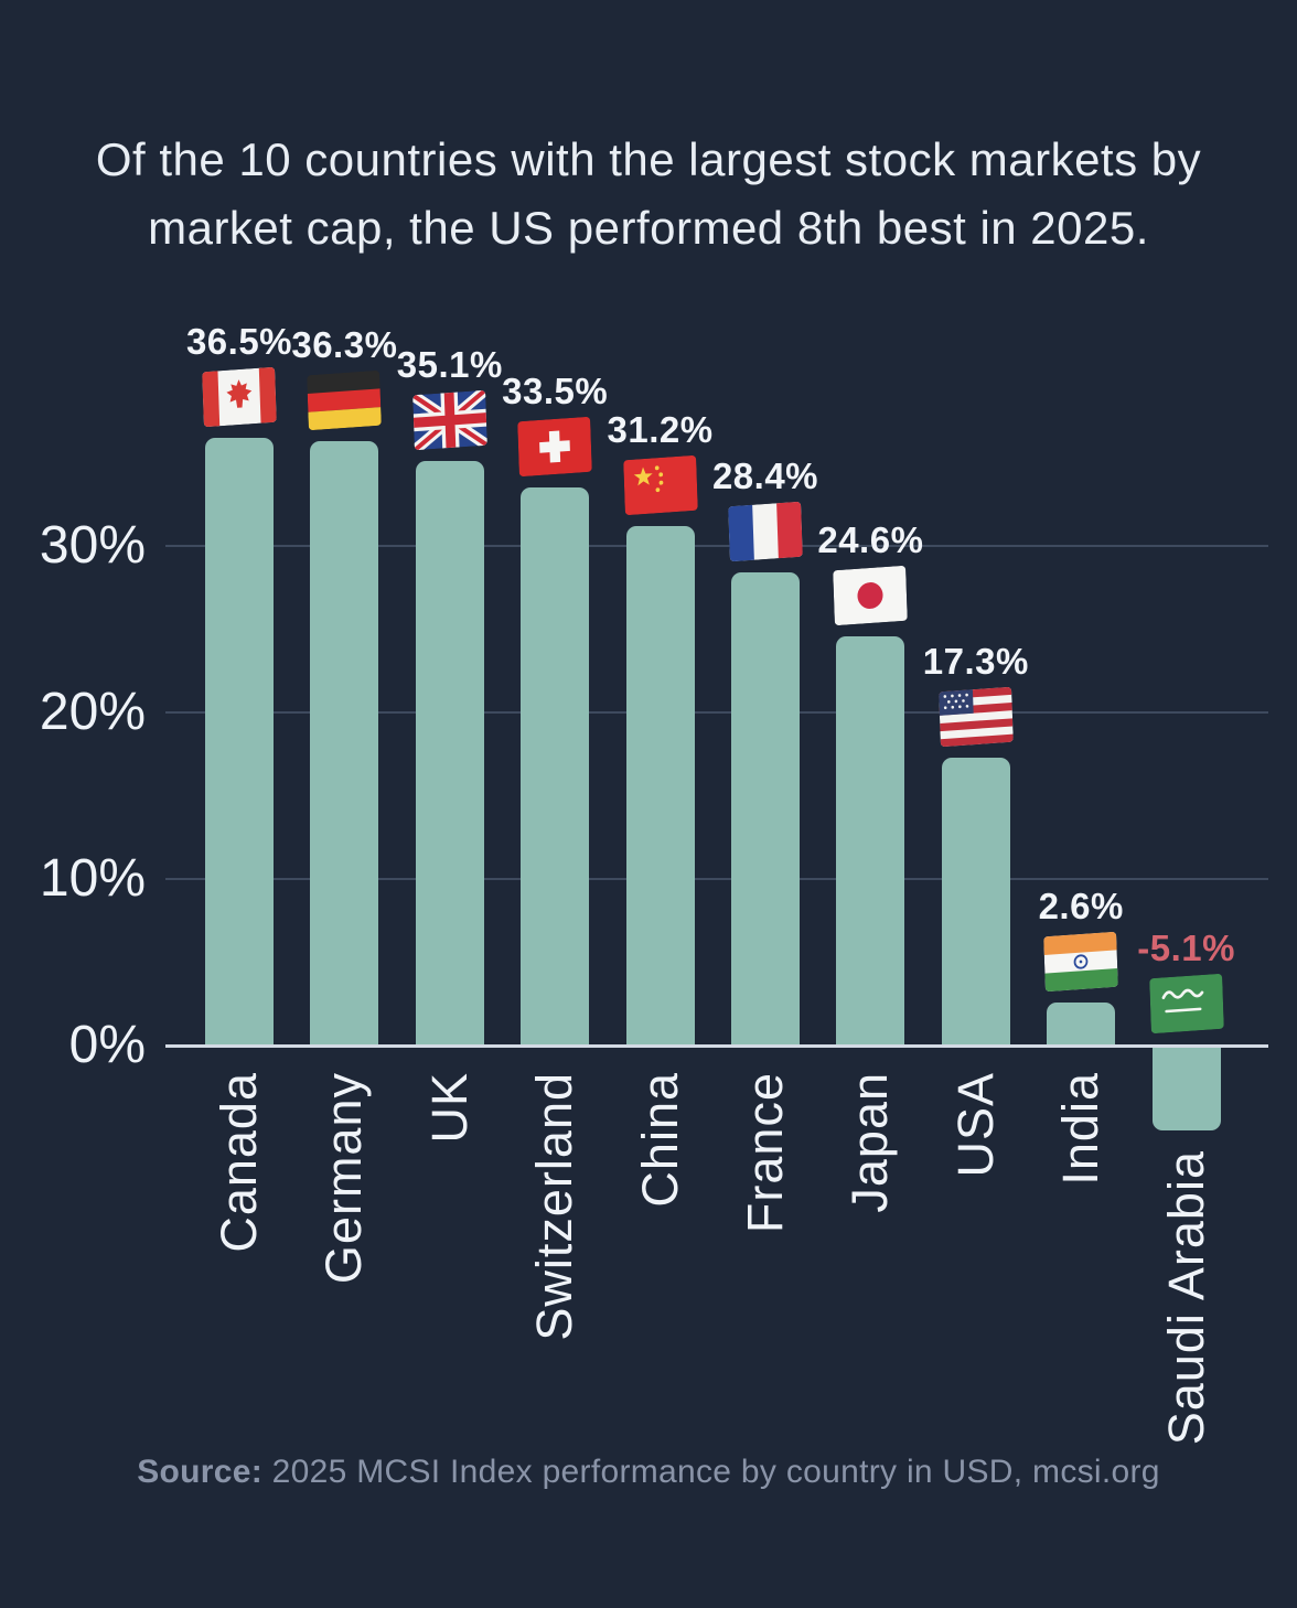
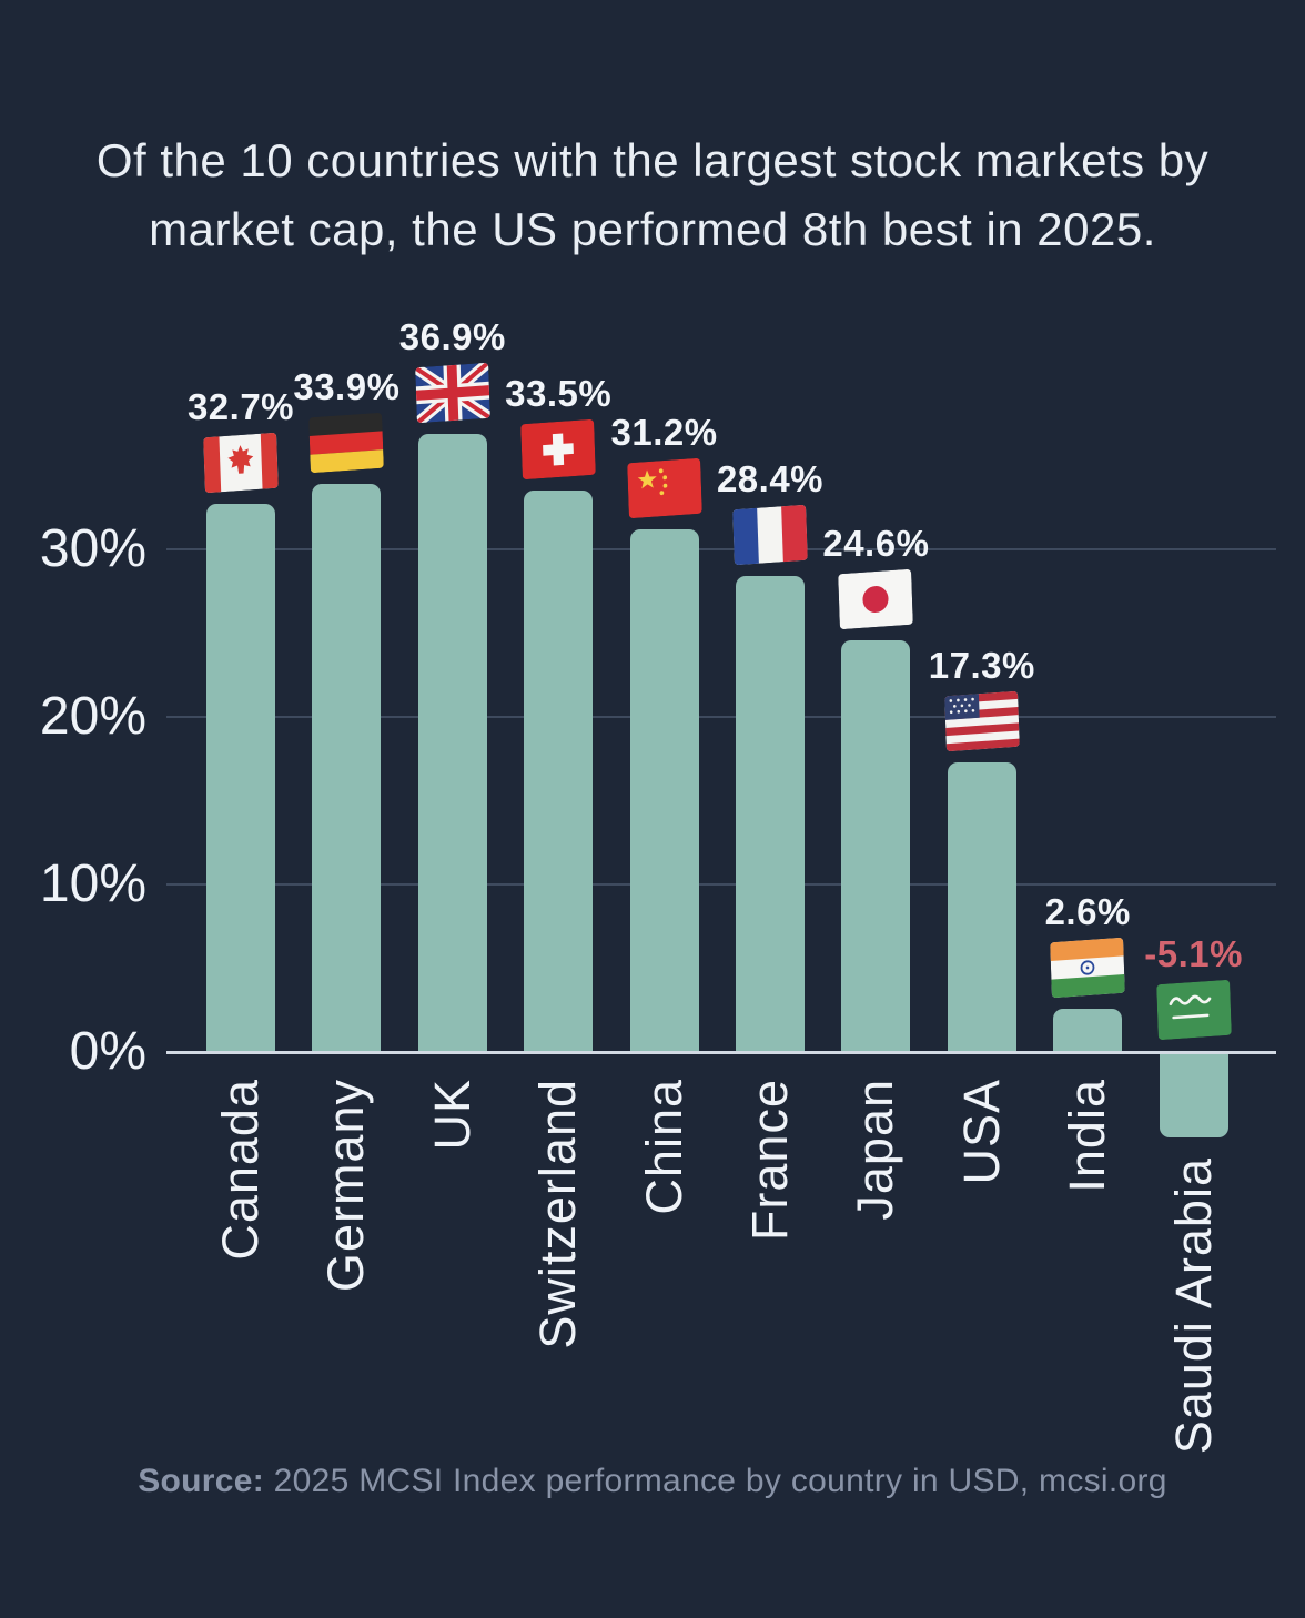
Canada: 36.5% -> 32.7%
Germany: 36.3% -> 33.9%
UK: 35.1% -> 36.9%
